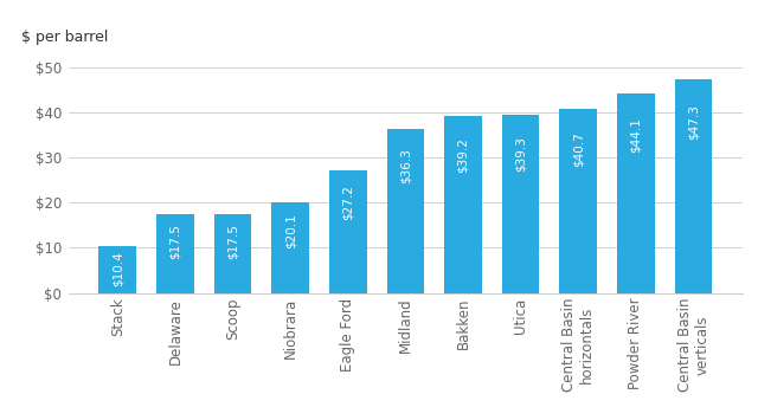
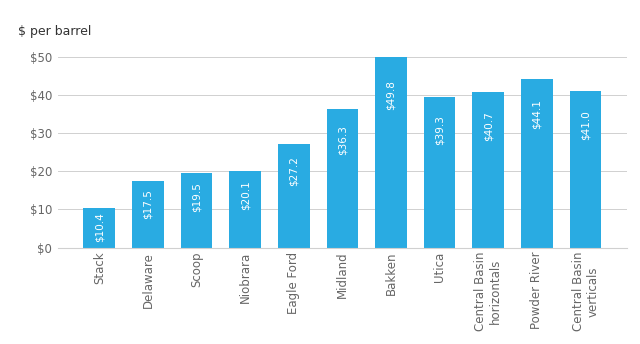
Scoop: $17.5 -> $19.5
Bakken: $39.2 -> $49.8
Central Basin verticals: $47.3 -> $41.0
